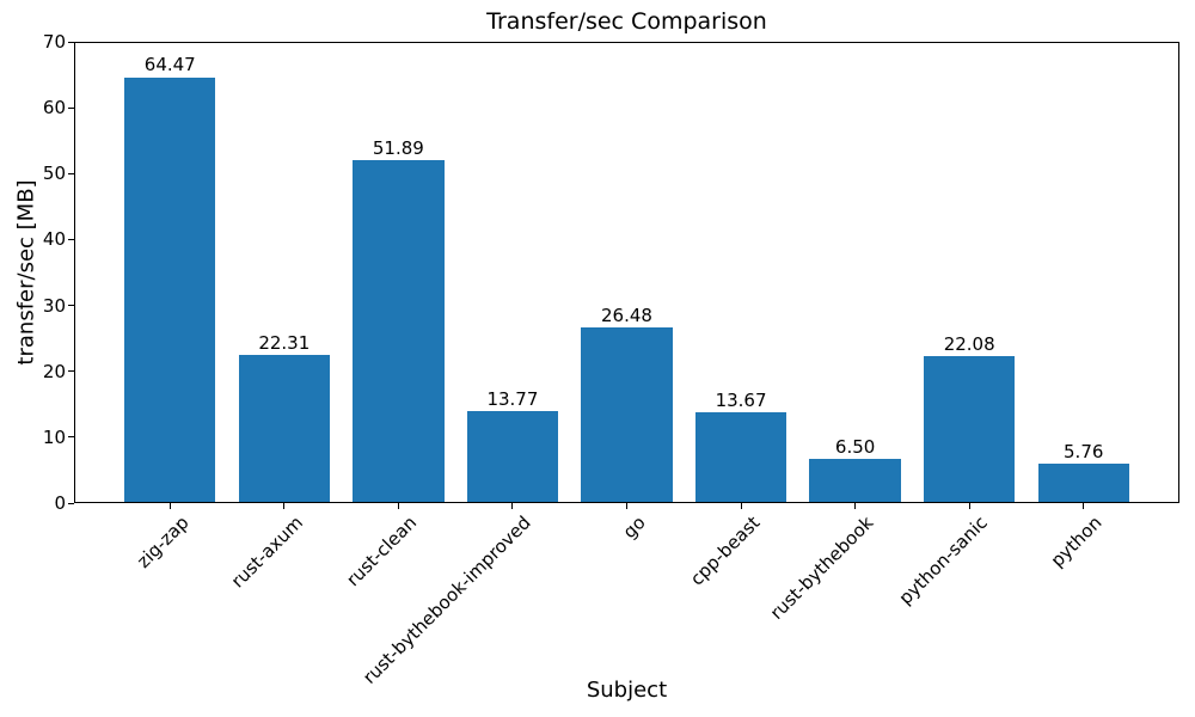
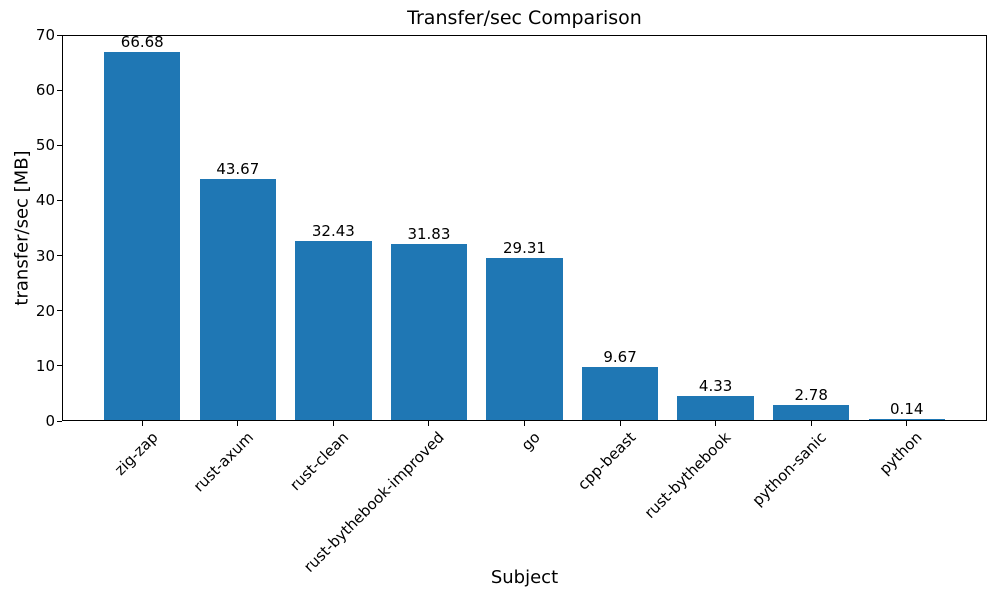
zig-zap: 64.47 -> 66.68
rust-axum: 22.31 -> 43.67
rust-clean: 51.89 -> 32.43
rust-bythebook-improved: 13.77 -> 31.83
go: 26.48 -> 29.31
cpp-beast: 13.67 -> 9.67
rust-bythebook: 6.50 -> 4.33
python-sanic: 22.08 -> 2.78
python: 5.76 -> 0.14
